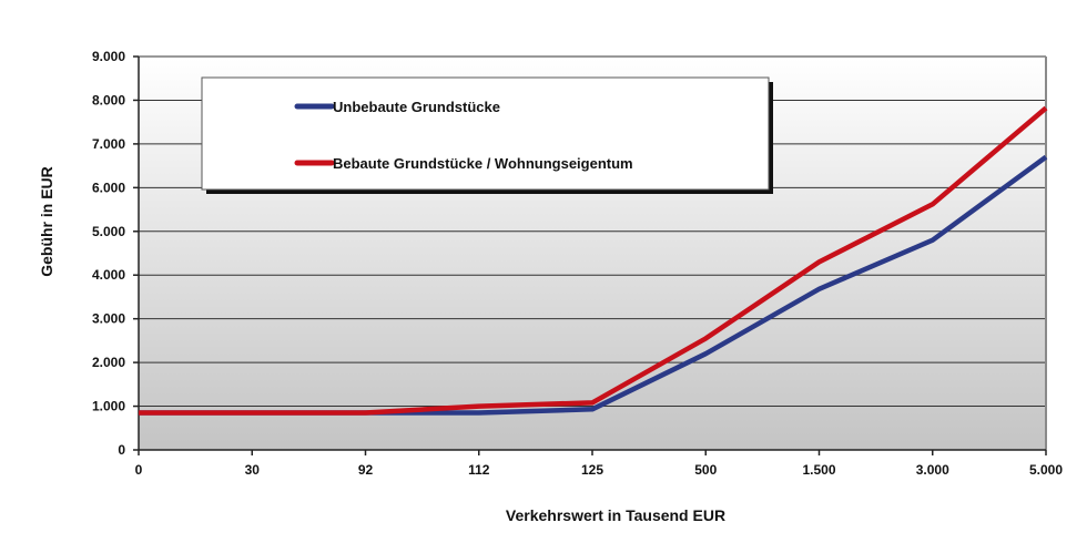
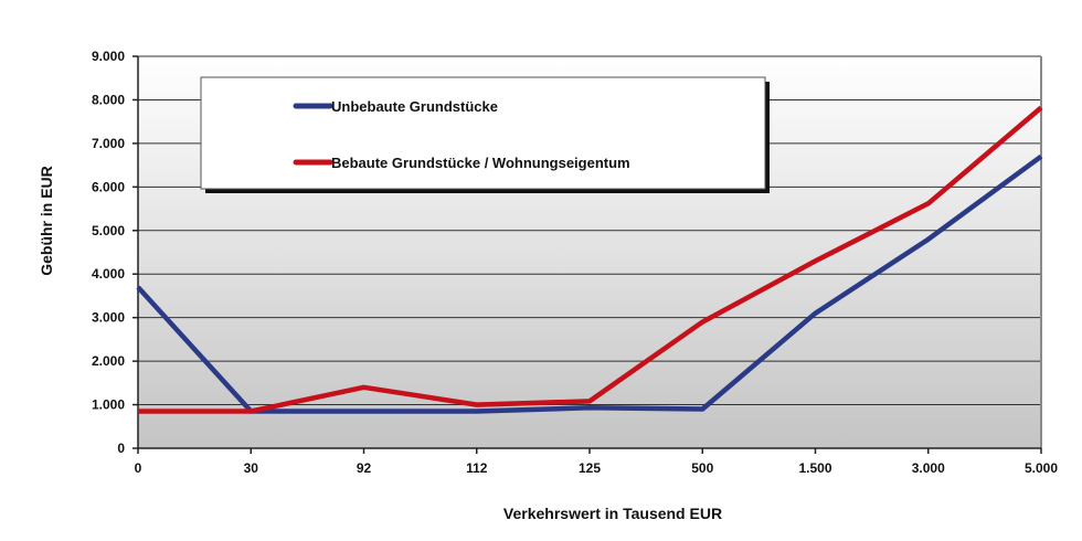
Unbebaute Grundstücke/0: 800 -> 3700
Bebaute Grundstücke / Wohnungseigentum/92: 800 -> 1400
Unbebaute Grundstücke/500: 2200 -> 900
Bebaute Grundstücke / Wohnungseigentum/500: 2600 -> 2900
Unbebaute Grundstücke/1.500: 3700 -> 3100
